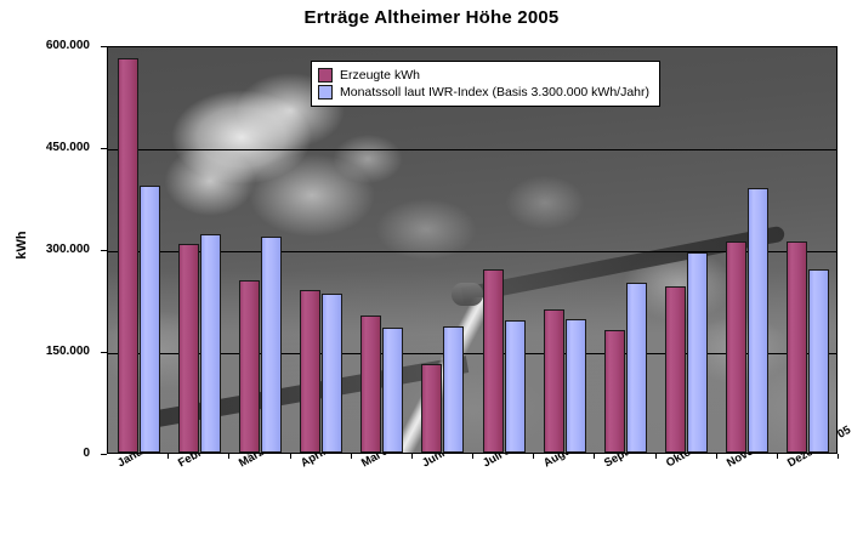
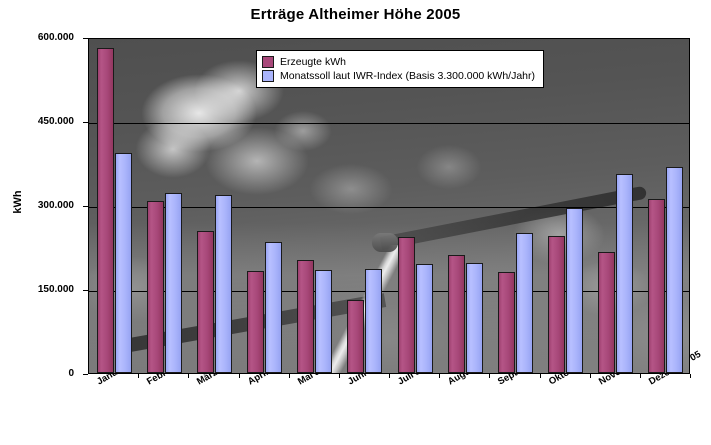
Erzeugte kWh/April'05: 240000 -> 180000
Erzeugte kWh/Juli'05: 270000 -> 240000
Erzeugte kWh/November'05: 310000 -> 220000
Monatssoll laut IWR-Index (Basis 3.300.000 kWh/Jahr)/November'05: 390000 -> 360000
Monatssoll laut IWR-Index (Basis 3.300.000 kWh/Jahr)/Dezember'05: 270000 -> 370000
